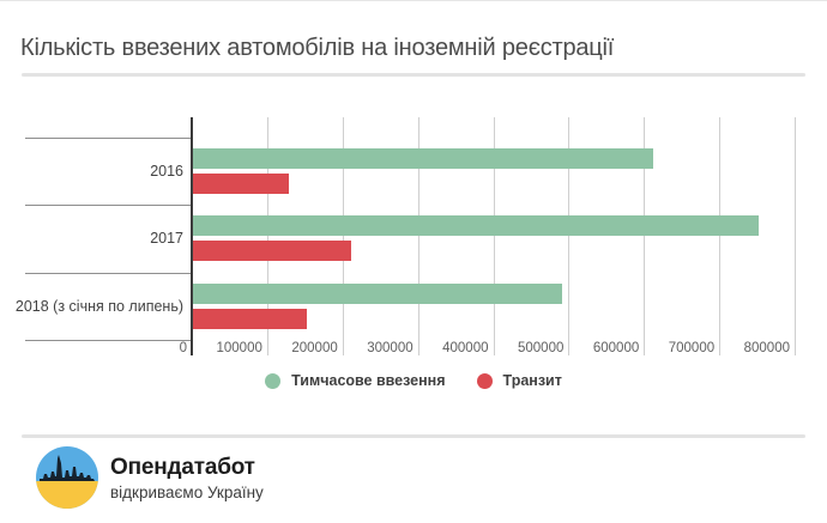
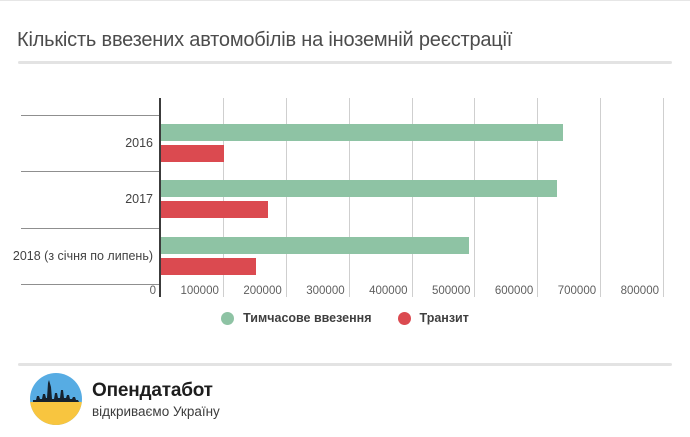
Тимчасове ввезення/2016: 610000 -> 640000
Транзит/2016: 130000 -> 100000
Тимчасове ввезення/2017: 750000 -> 630000
Транзит/2017: 210000 -> 170000
